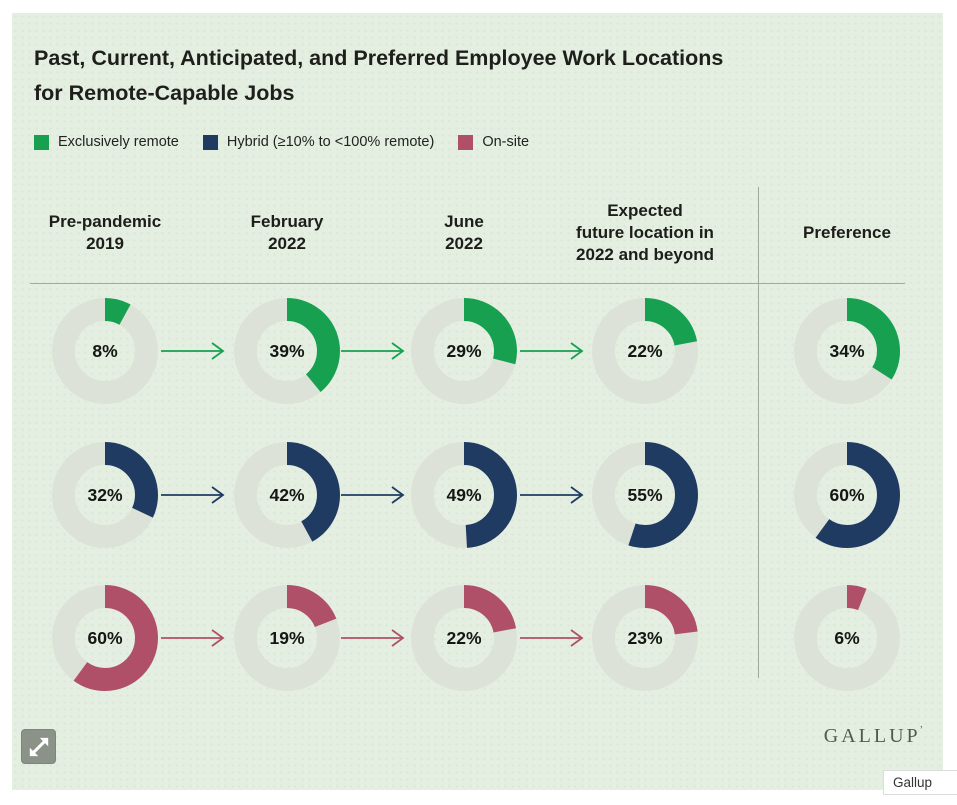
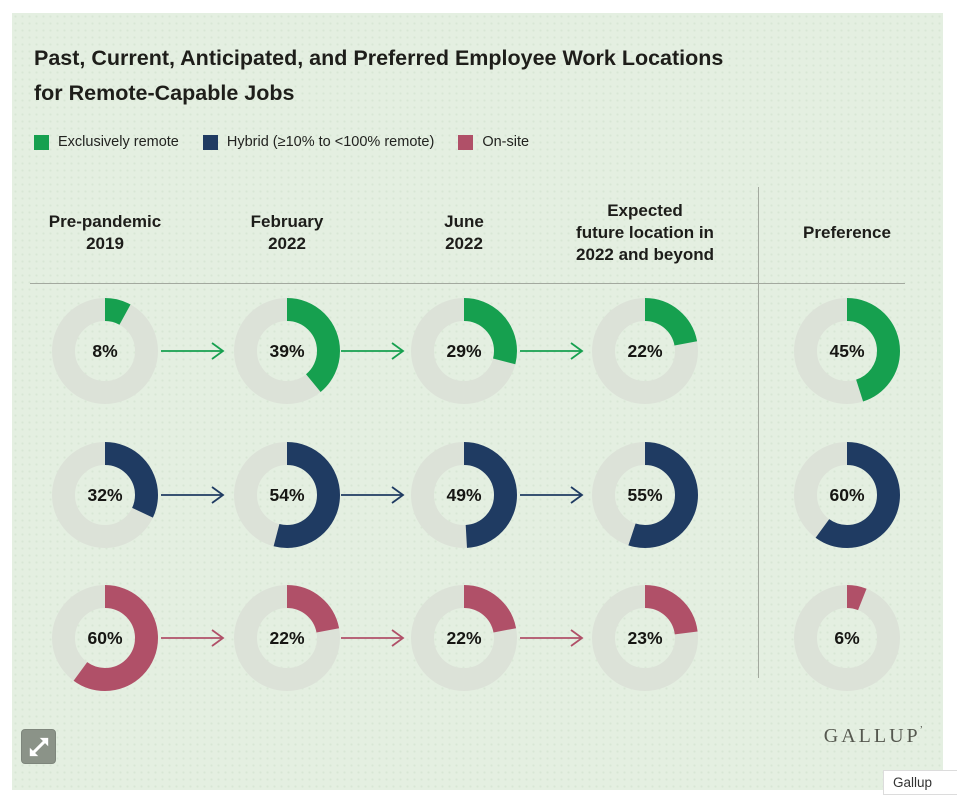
Hybrid (≥10% to <100% remote)/February 2022: 42% -> 54%
On-site/February 2022: 19% -> 22%
Exclusively remote/Preference: 34% -> 45%
